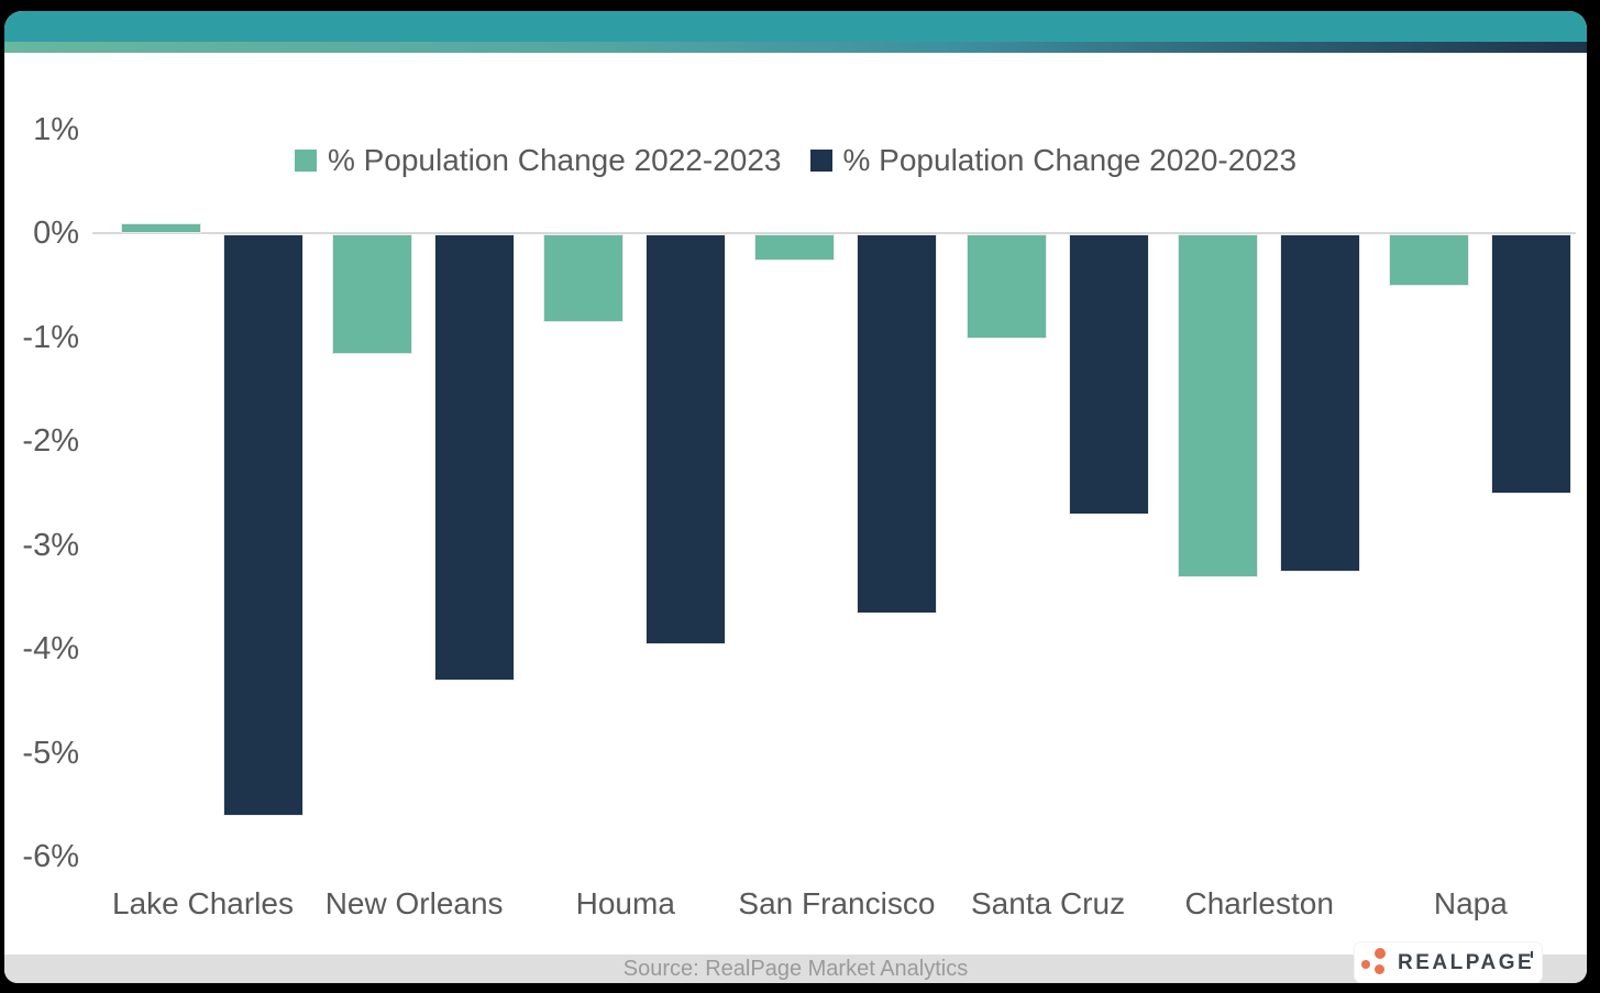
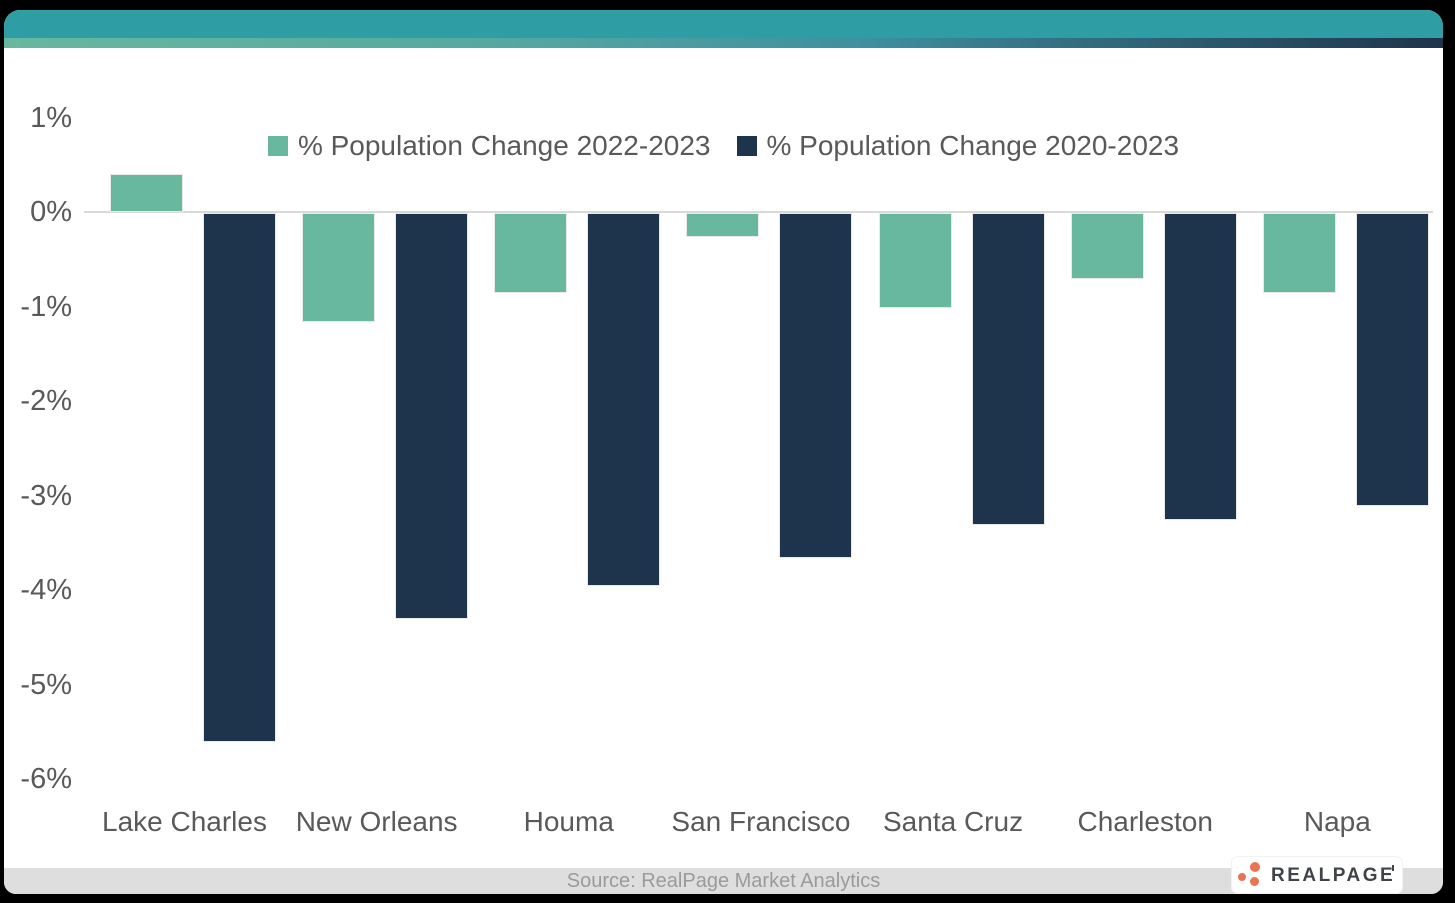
% Population Change 2022-2023/Lake Charles: 0.1% -> 0.4%
% Population Change 2020-2023/Santa Cruz: -2.7% -> -3.3%
% Population Change 2022-2023/Charleston: -3.3% -> -0.7%
% Population Change 2022-2023/Napa: -0.5% -> -0.8%
% Population Change 2020-2023/Napa: -2.5% -> -3.1%
